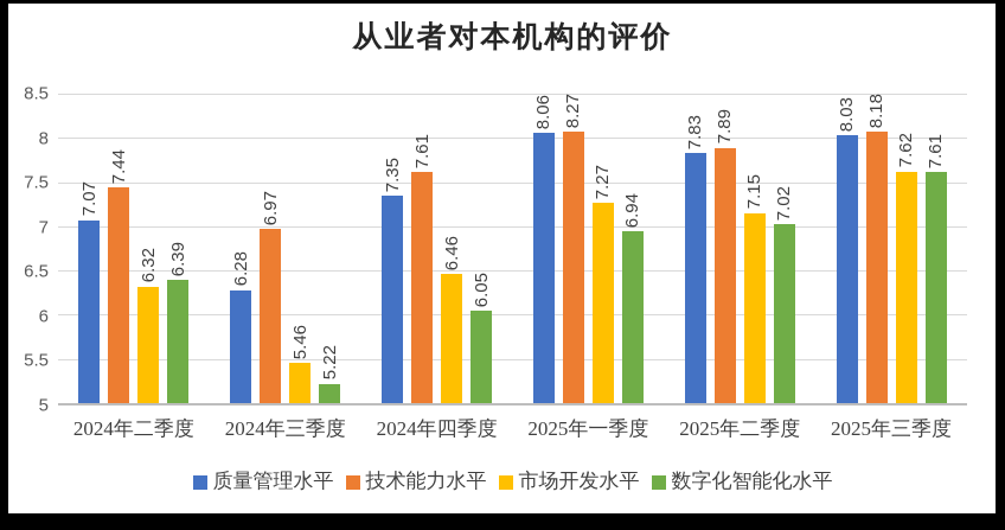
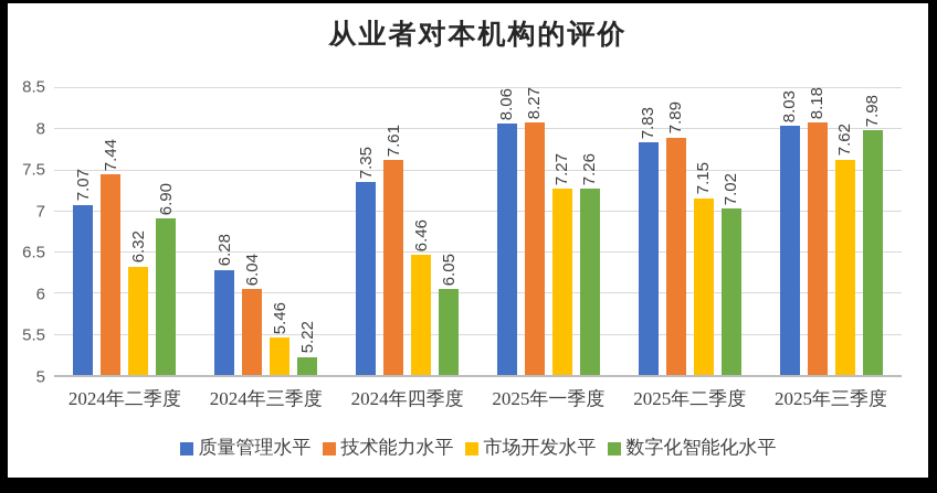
数字化智能化水平/2024年二季度: 6.39 -> 6.90
技术能力水平/2024年三季度: 6.97 -> 6.04
数字化智能化水平/2025年一季度: 6.94 -> 7.26
数字化智能化水平/2025年三季度: 7.61 -> 7.98
